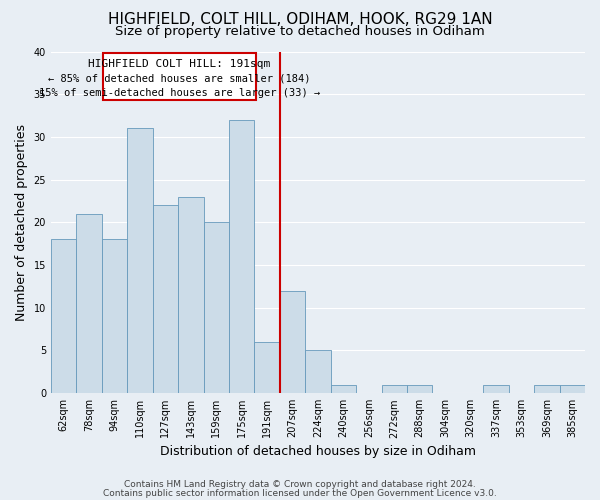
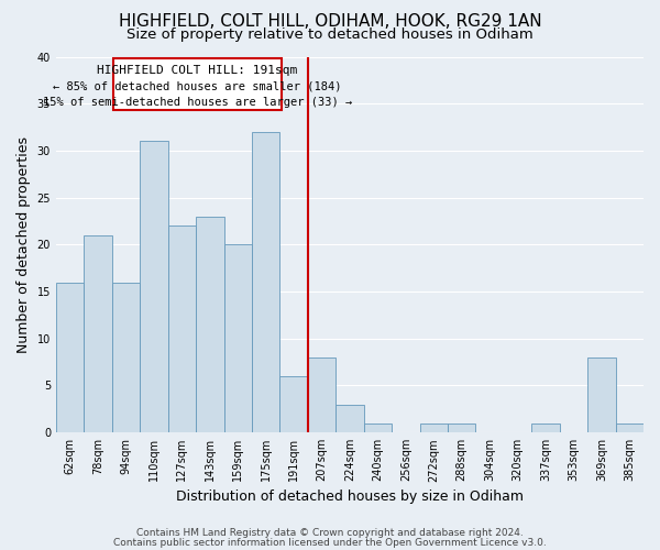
62sqm: 18 -> 16
94sqm: 18 -> 16
207sqm: 12 -> 8
224sqm: 5 -> 3
369sqm: 1 -> 8
